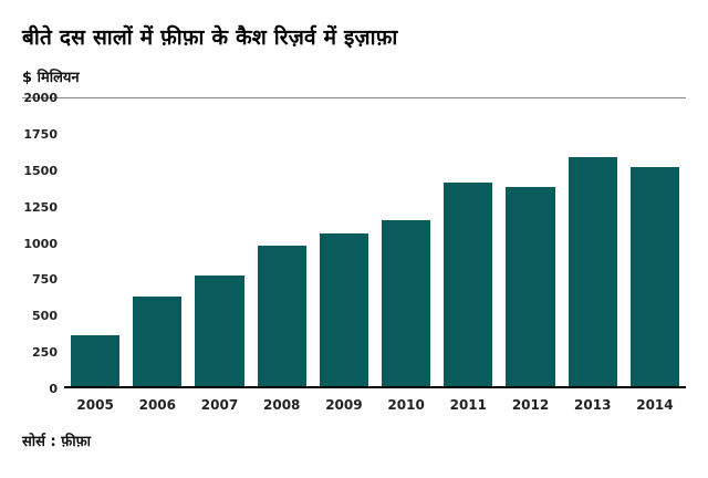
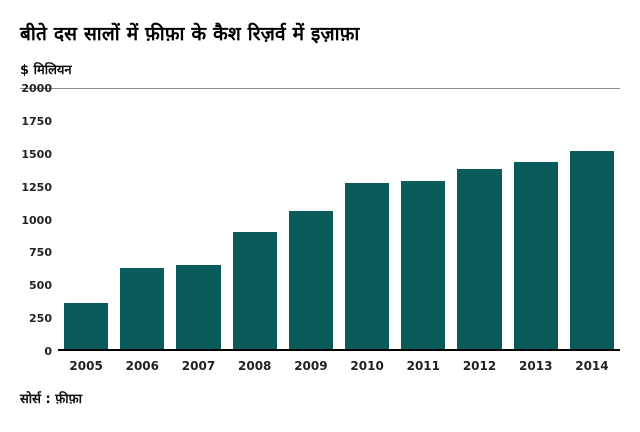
2007: 770 -> 640
2008: 970 -> 900
2010: 1150 -> 1270
2011: 1410 -> 1290
2013: 1590 -> 1430
